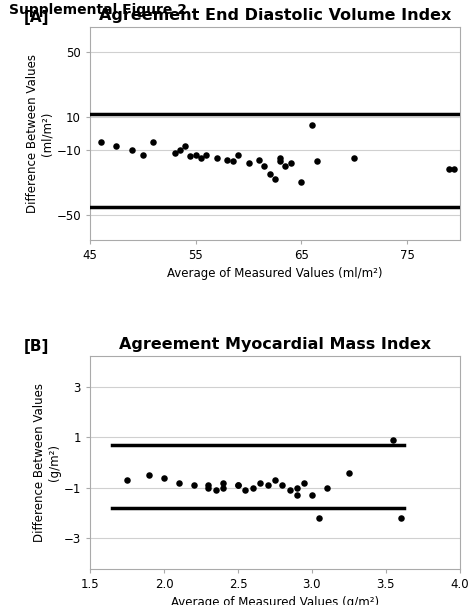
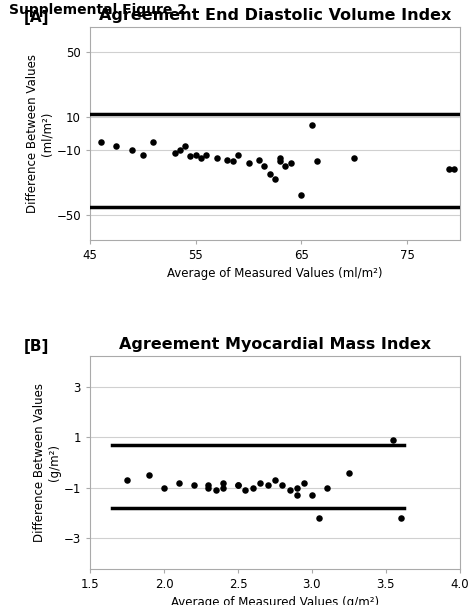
Agreement End Diastolic Volume Index/65: -30 -> -38
Agreement Myocardial Mass Index/2.0: -0.6 -> -1.0
